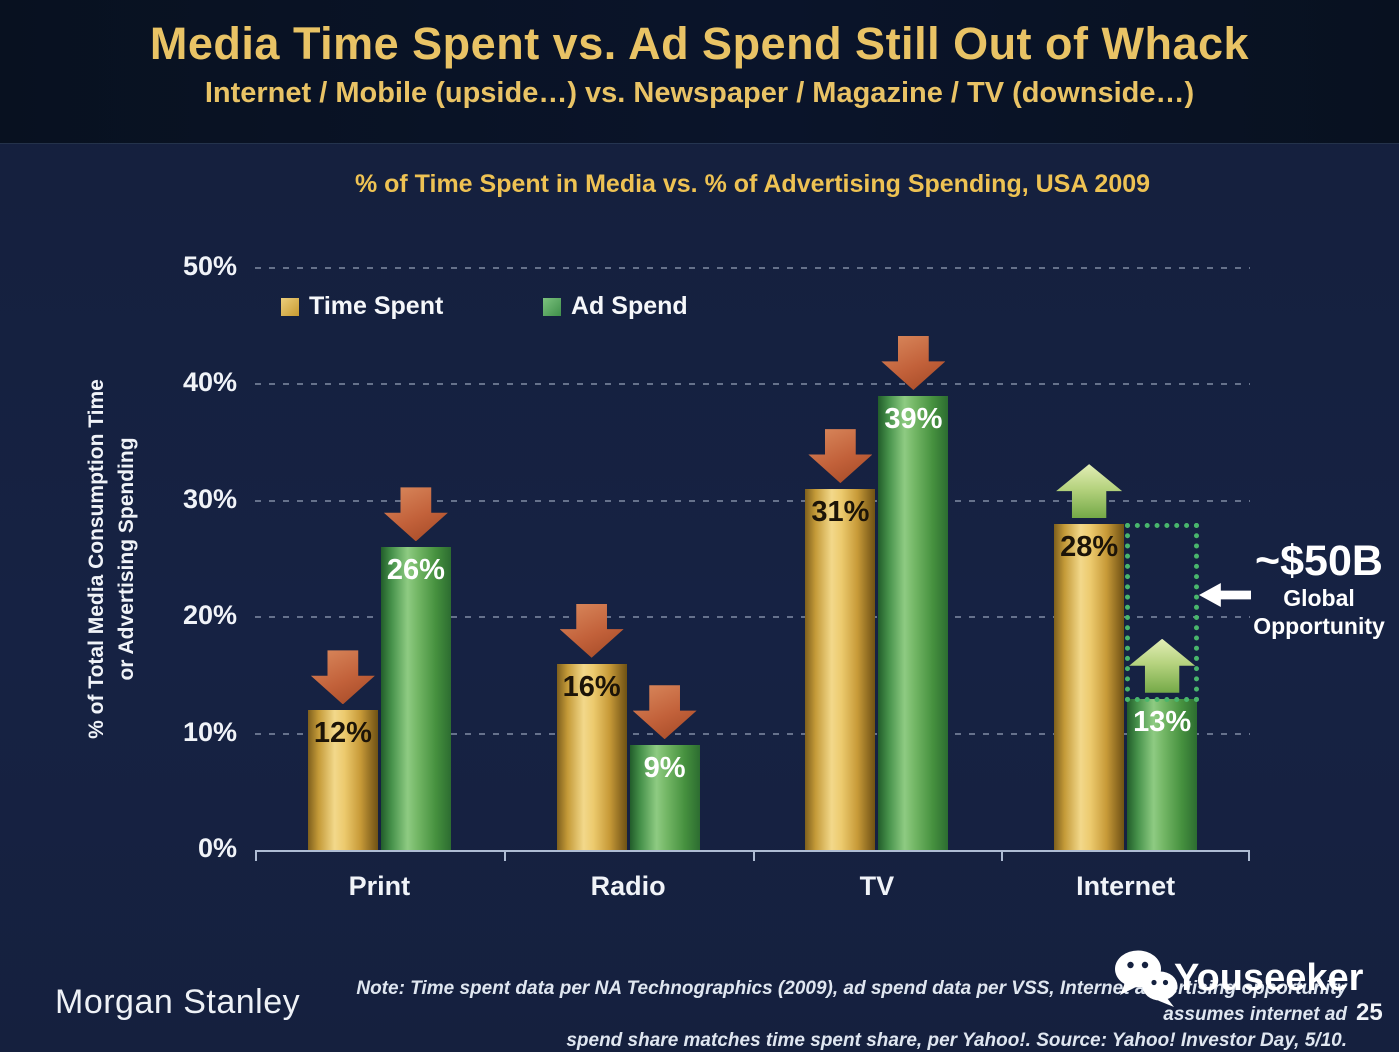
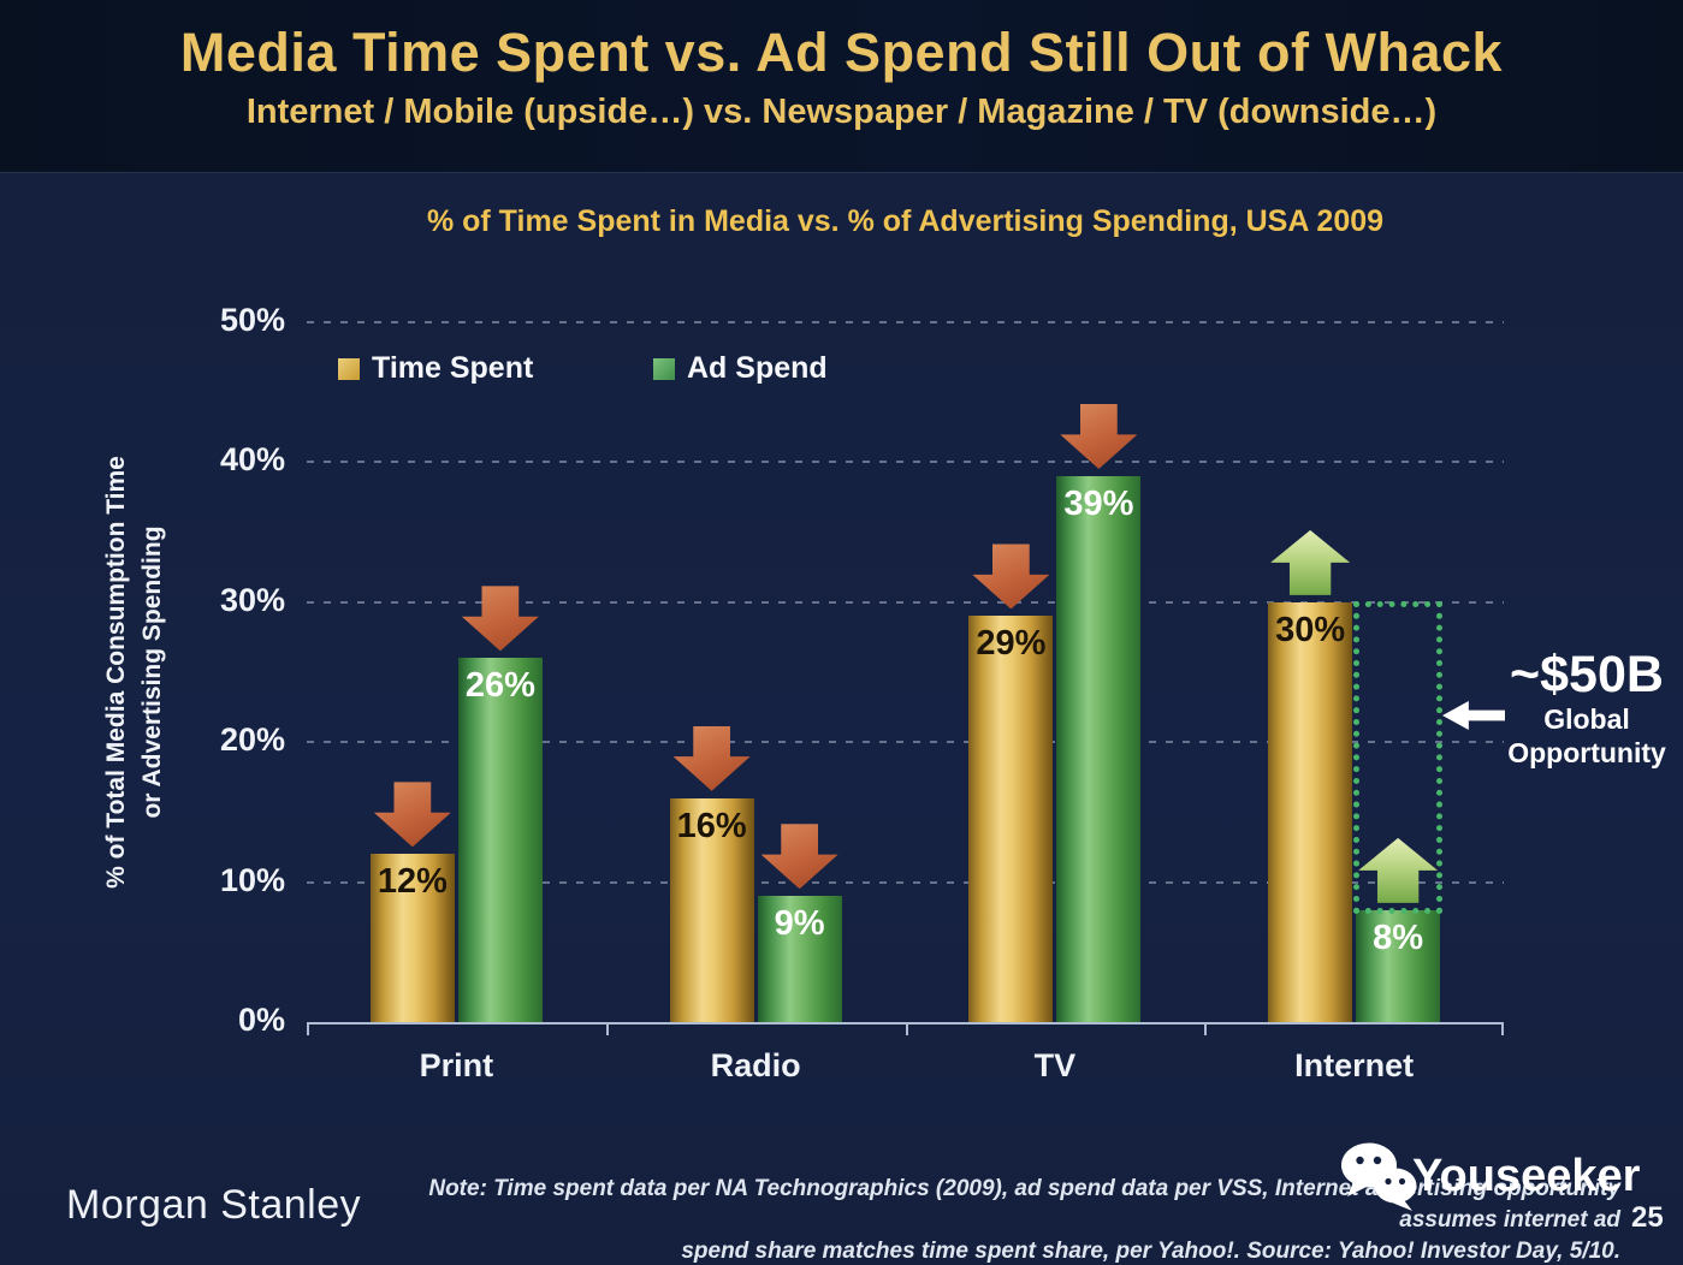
Time Spent/TV: 31% -> 29%
Time Spent/Internet: 28% -> 30%
Ad Spend/Internet: 13% -> 8%
